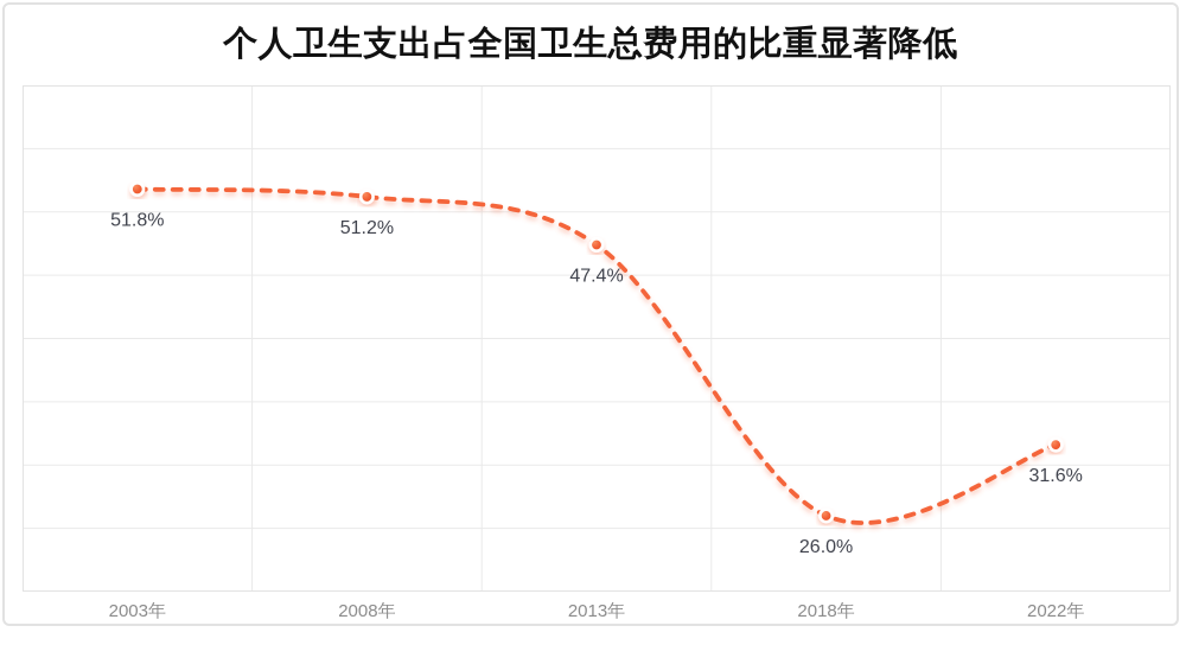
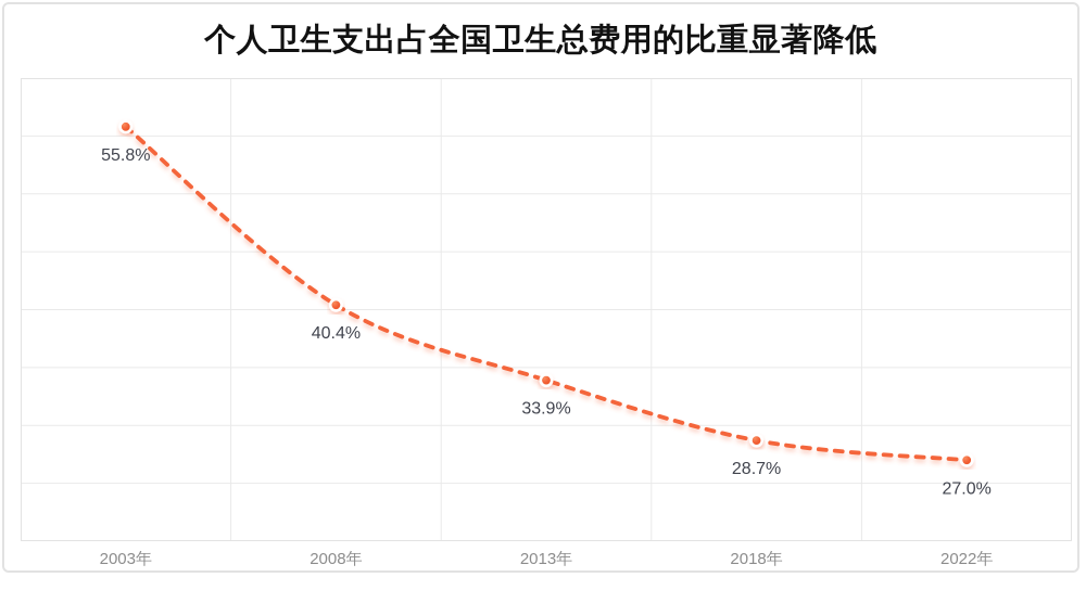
2003年: 51.8% -> 55.8%
2008年: 51.2% -> 40.4%
2013年: 47.4% -> 33.9%
2018年: 26.0% -> 28.7%
2022年: 31.6% -> 27.0%
